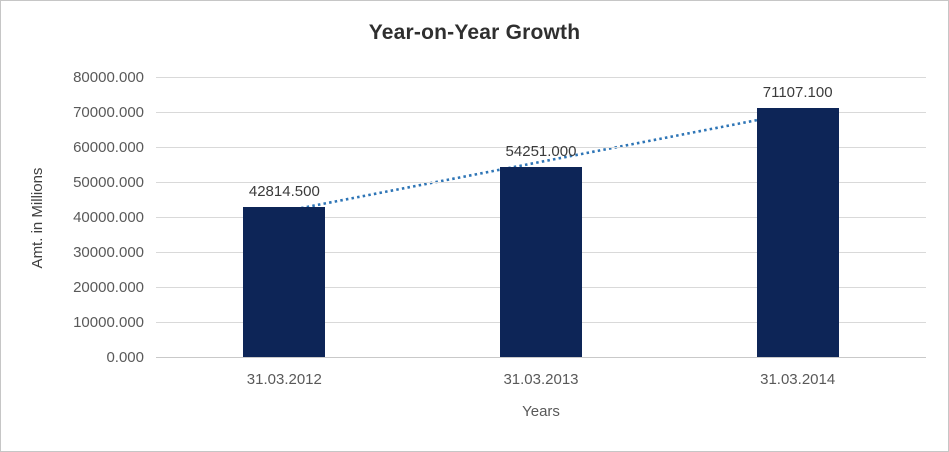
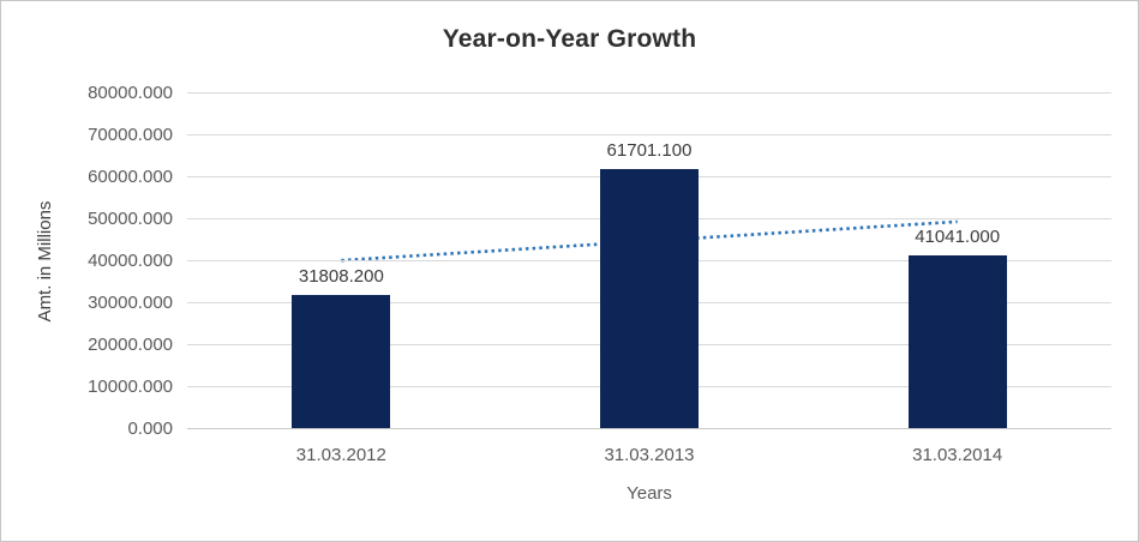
31.03.2012: 42814.500 -> 31808.200
31.03.2013: 54251.000 -> 61701.100
31.03.2014: 71107.100 -> 41041.000
